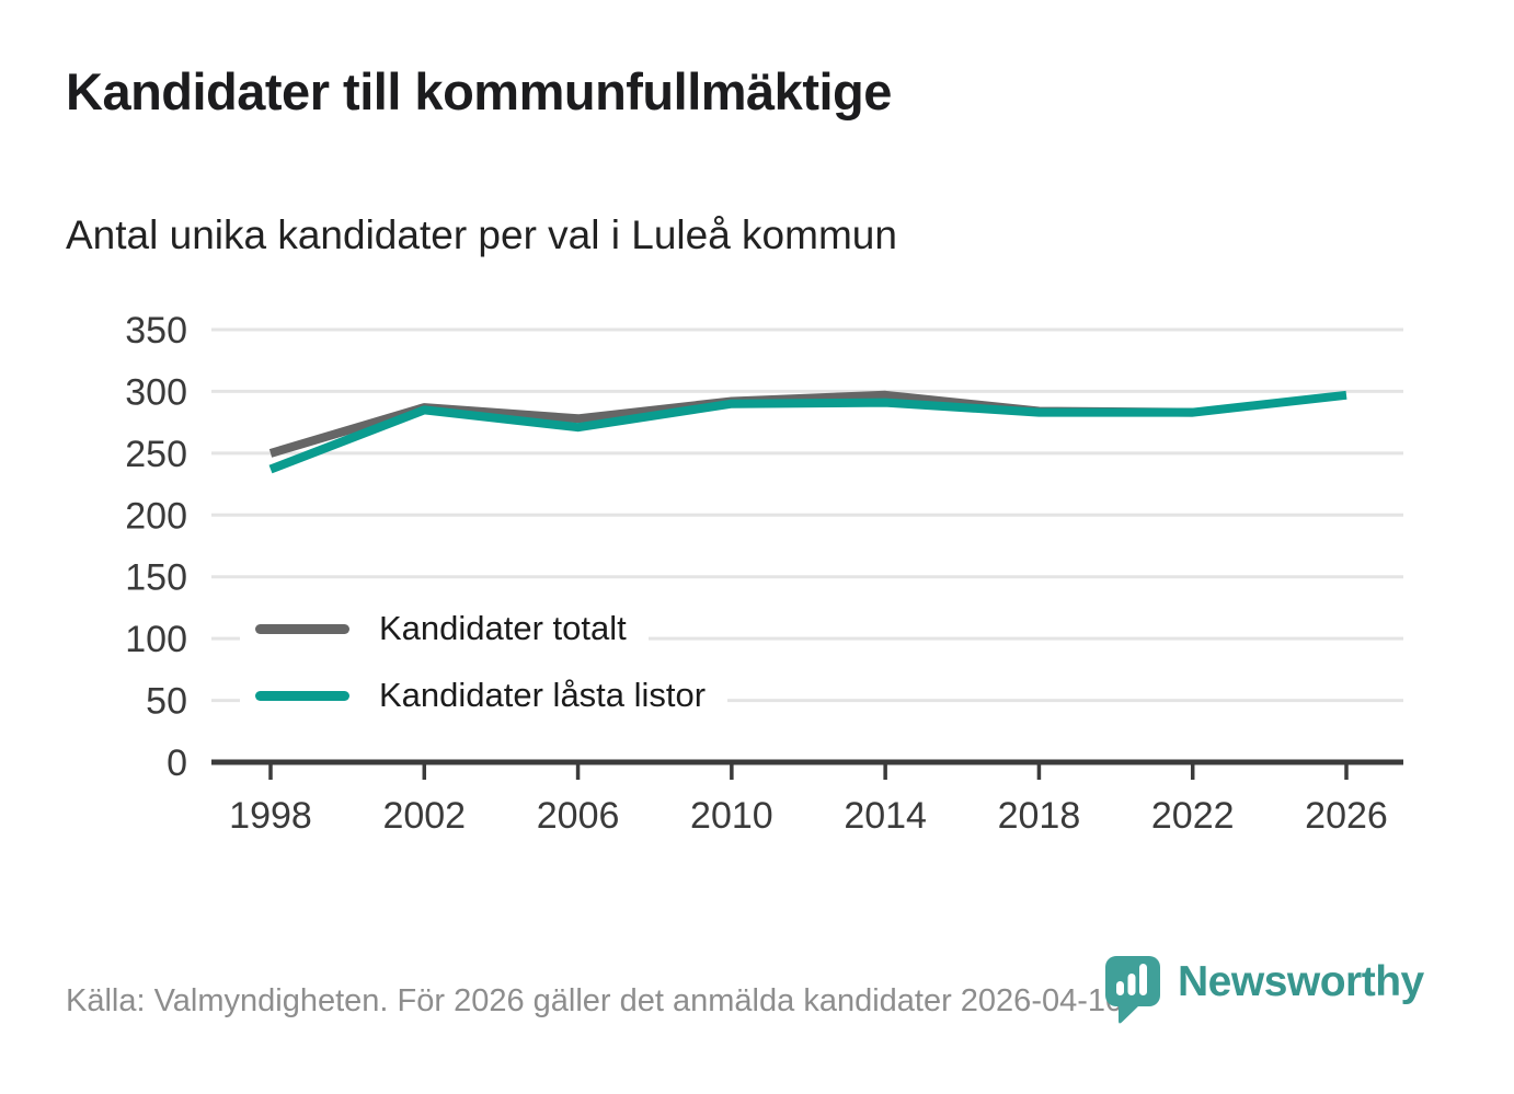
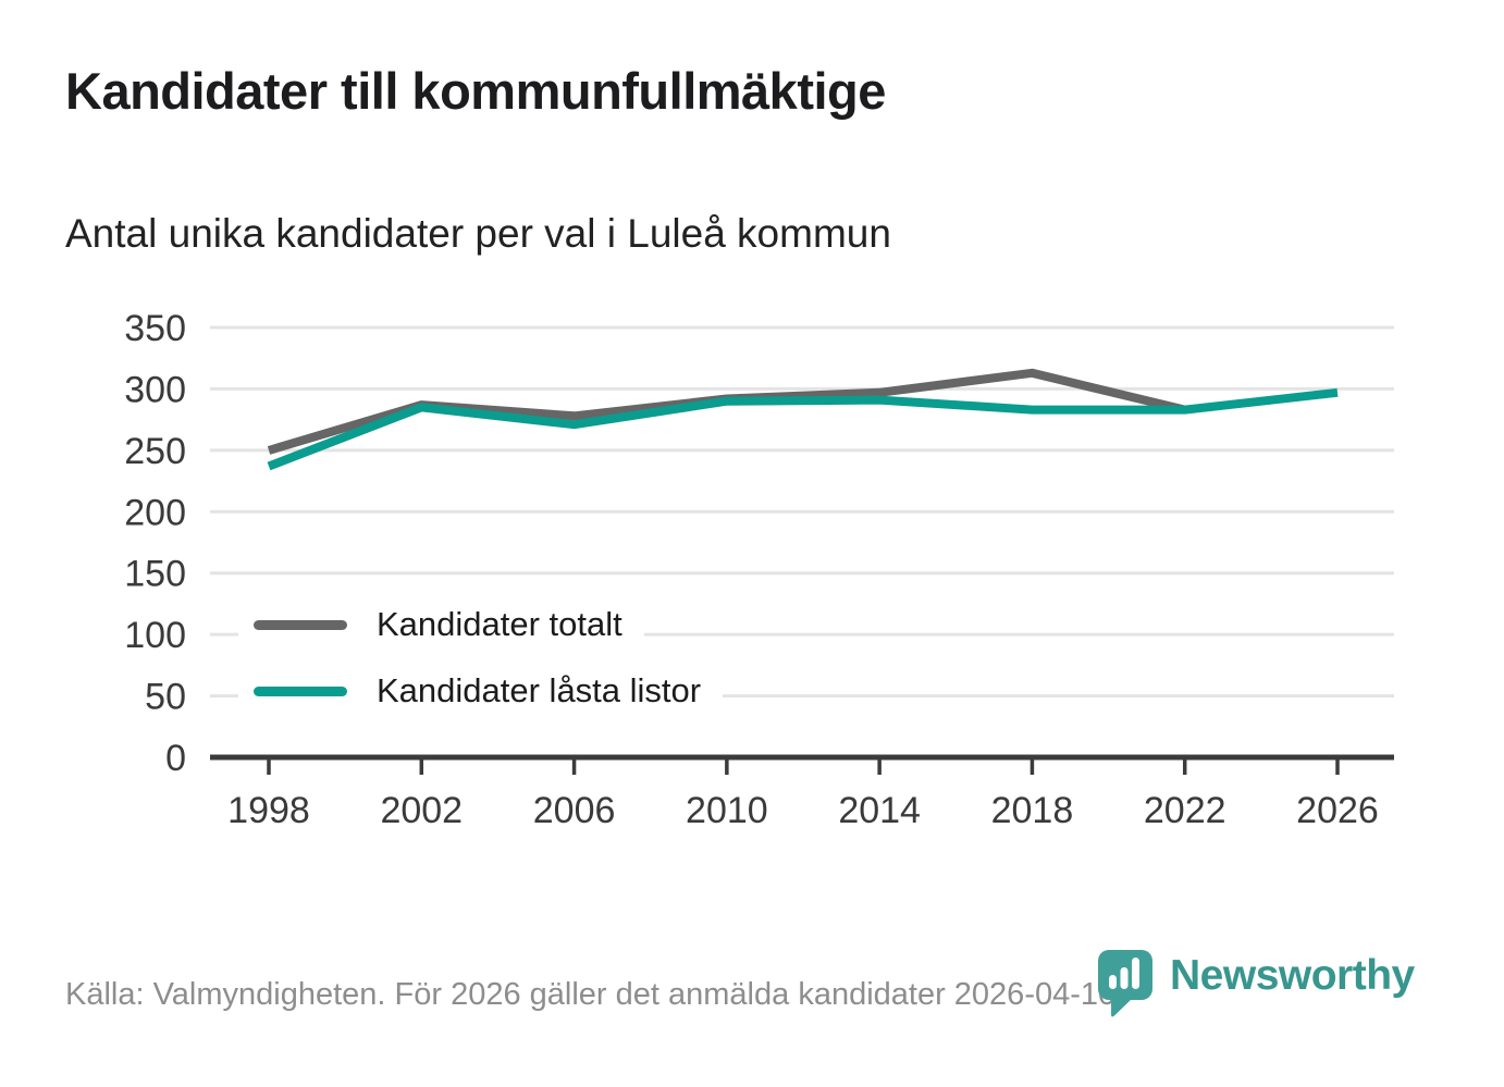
Kandidater totalt/2018: 284 -> 313
